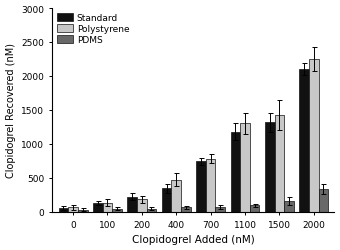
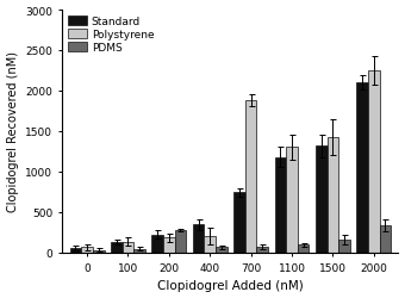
PDMS/200: 40 -> 280
Polystyrene/400: 470 -> 200
Polystyrene/700: 780 -> 1880
